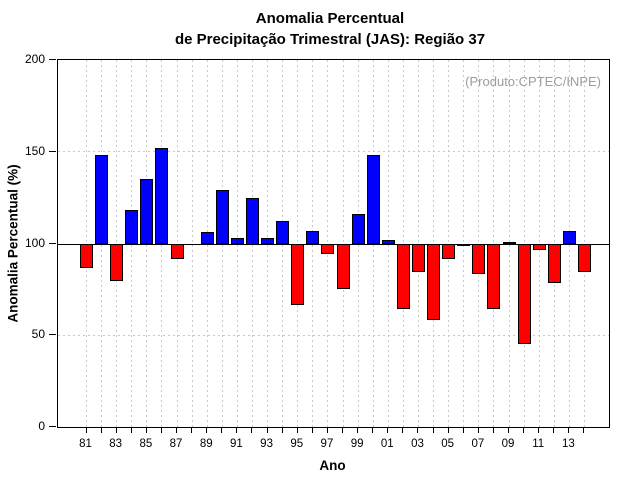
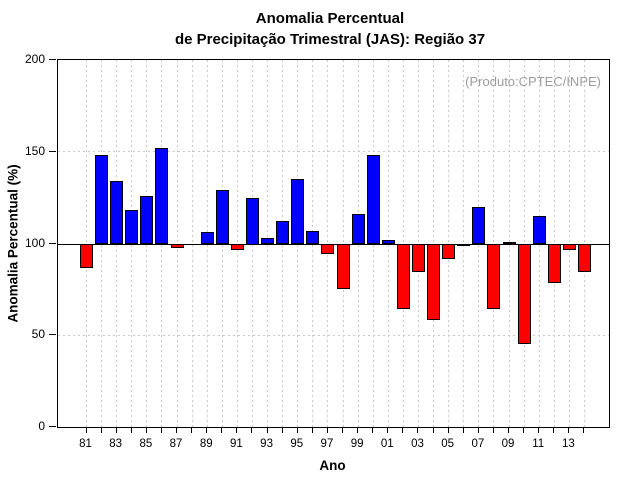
83: 80 -> 134
85: 135 -> 126
87: 92 -> 98
91: 103 -> 97
95: 67 -> 135
07: 84 -> 120
11: 97 -> 115
13: 107 -> 97
